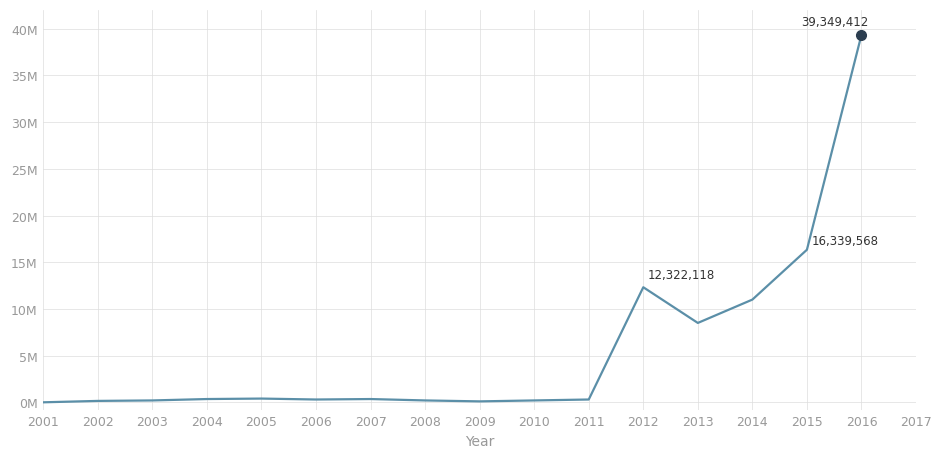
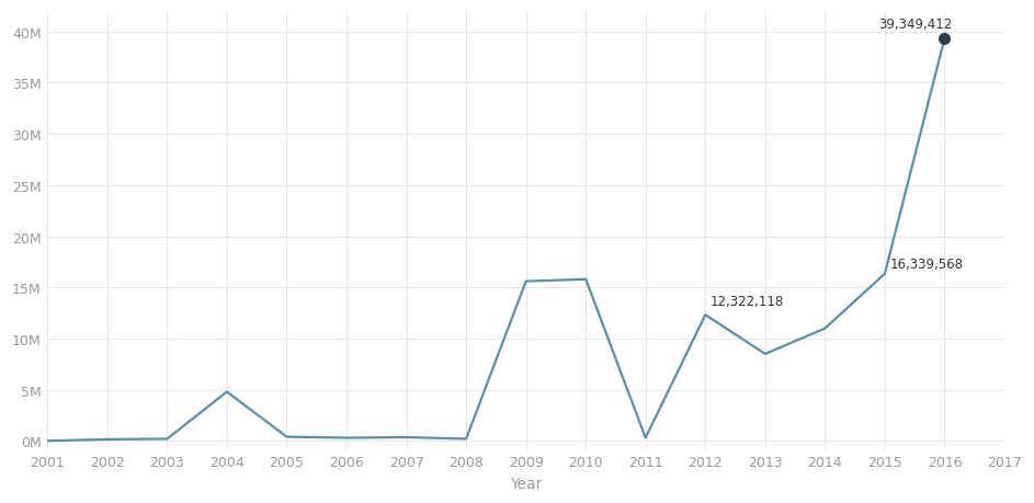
2004: 0.4M -> 4.8M
2009: 0.1M -> 15.6M
2010: 0.2M -> 15.8M
